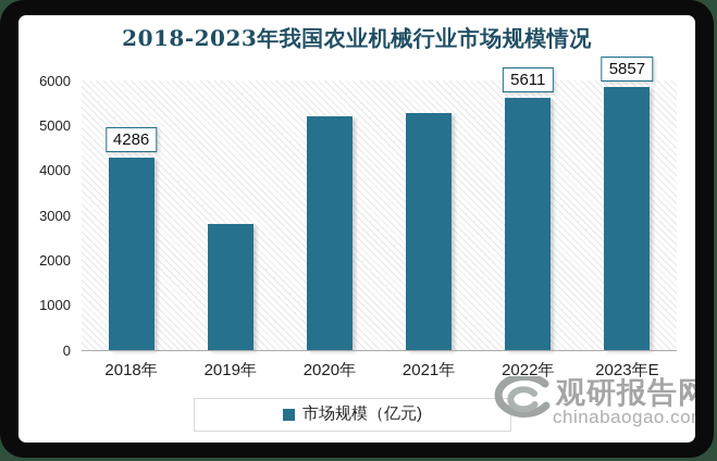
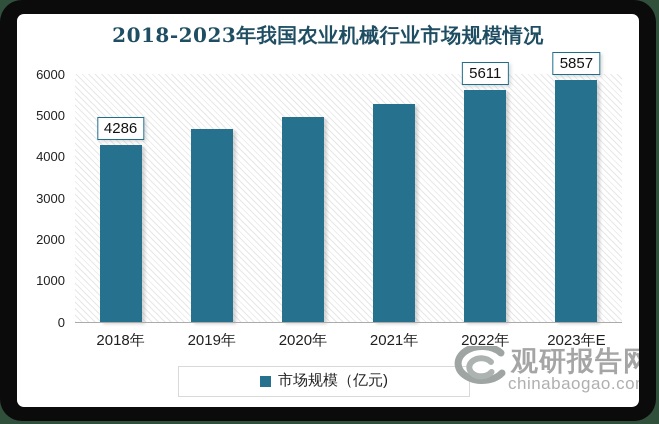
2019年: 2800 -> 4700
2020年: 5200 -> 5000
